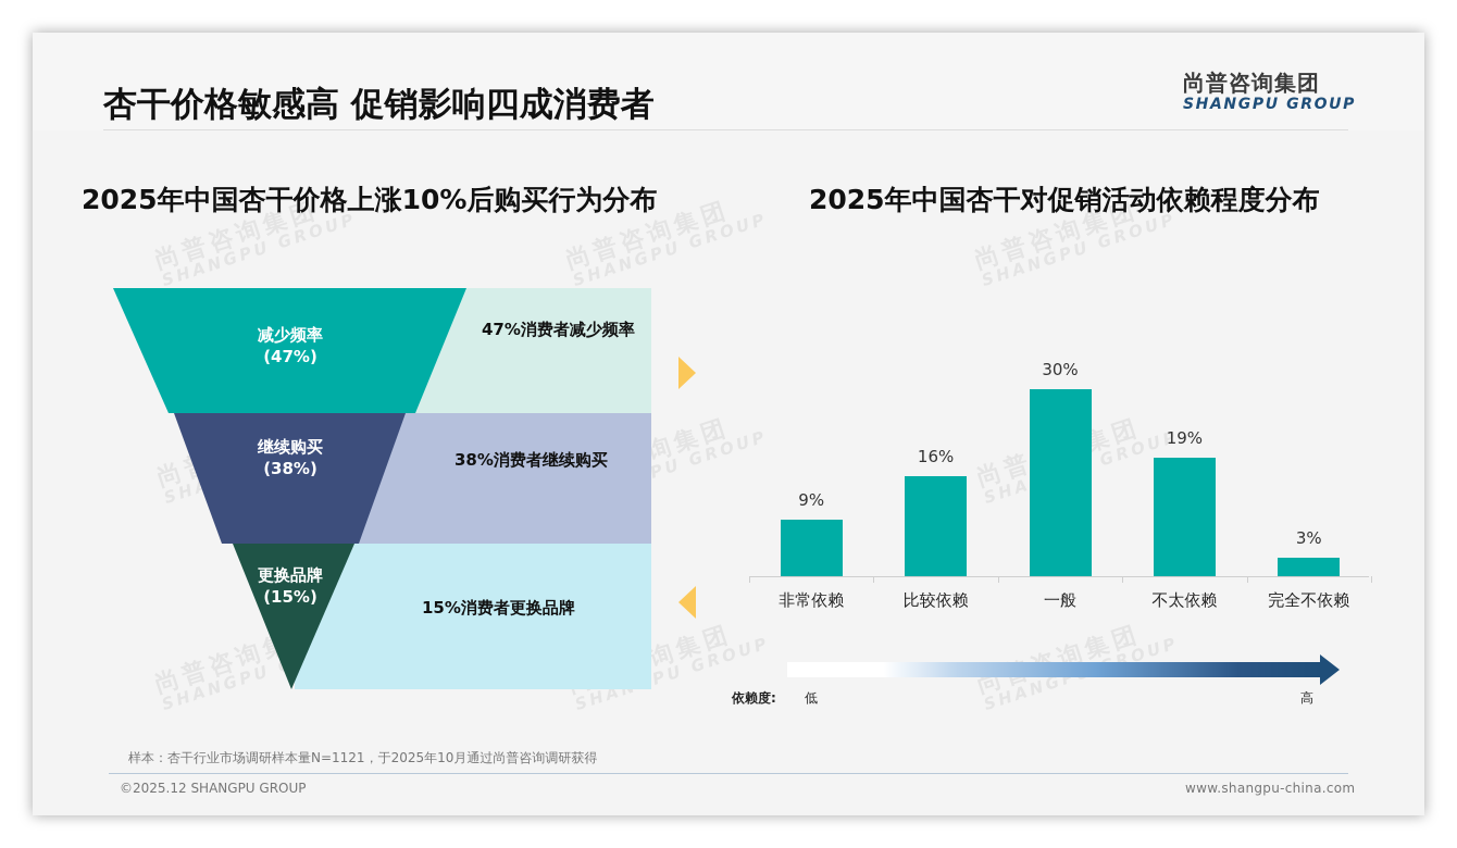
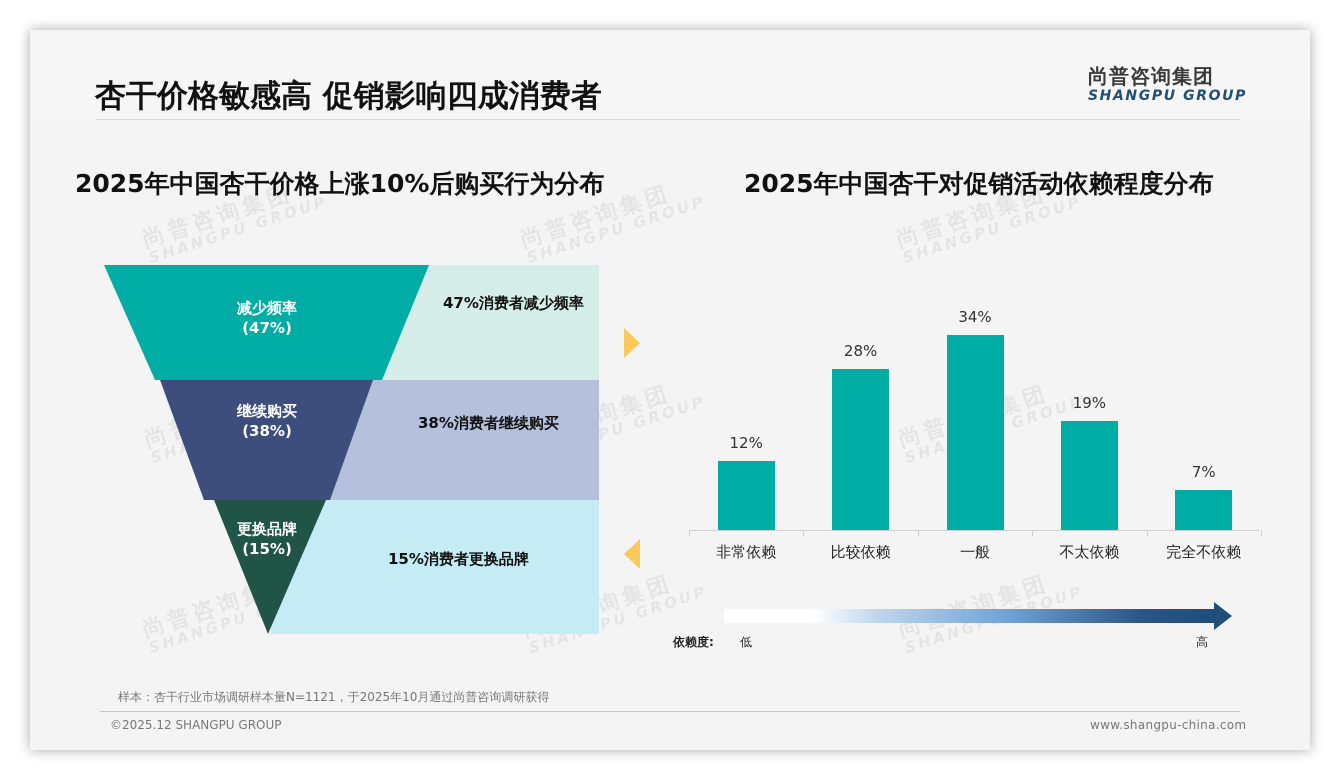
2025年中国杏干对促销活动依赖程度分布/非常依赖: 9% -> 12%
2025年中国杏干对促销活动依赖程度分布/比较依赖: 16% -> 28%
2025年中国杏干对促销活动依赖程度分布/一般: 30% -> 34%
2025年中国杏干对促销活动依赖程度分布/完全不依赖: 3% -> 7%
